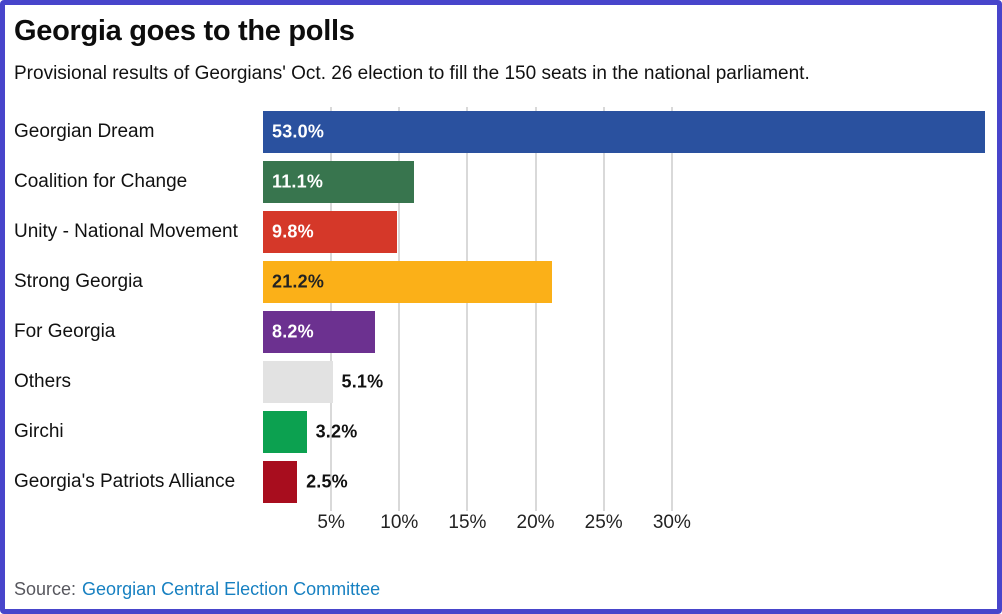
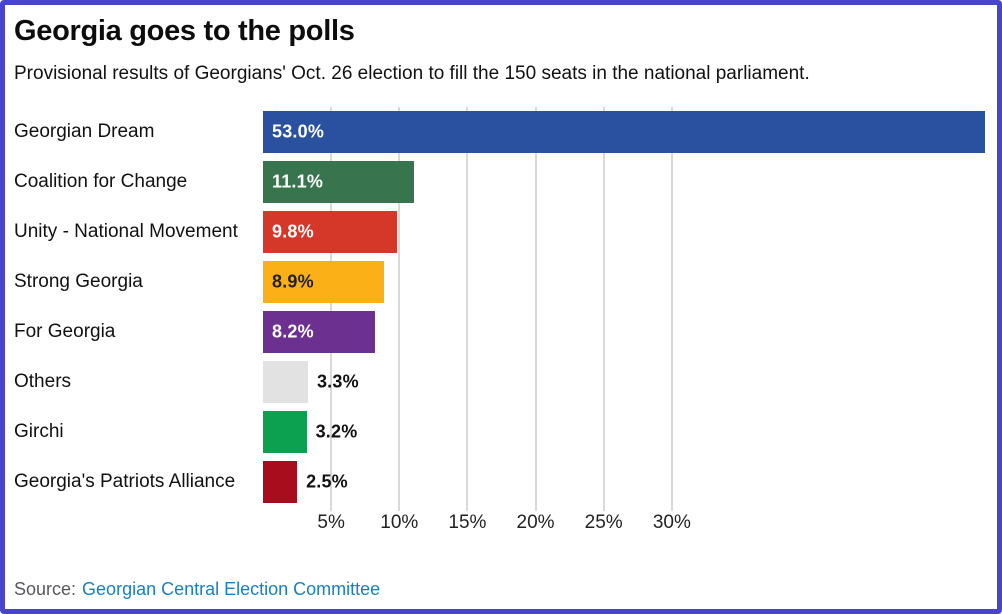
Strong Georgia: 21.2% -> 8.9%
Others: 5.1% -> 3.3%
